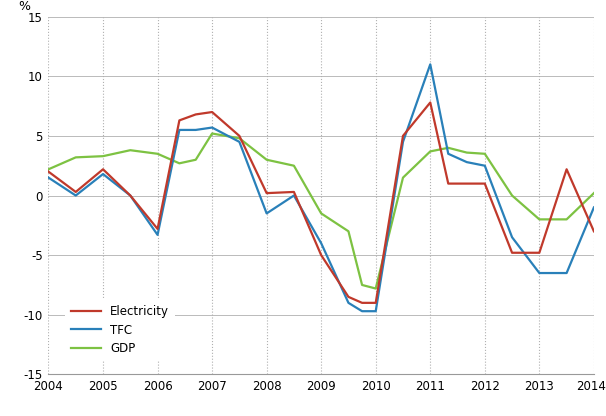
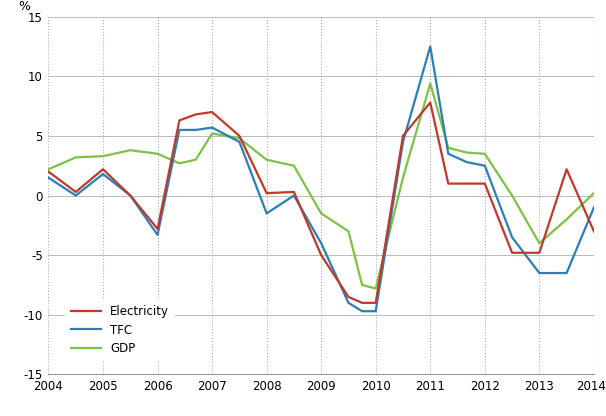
TFC/2011: 11.0 -> 12.5
GDP/2011: 3.7 -> 9.4
GDP/2013: -2.0 -> -4.0
